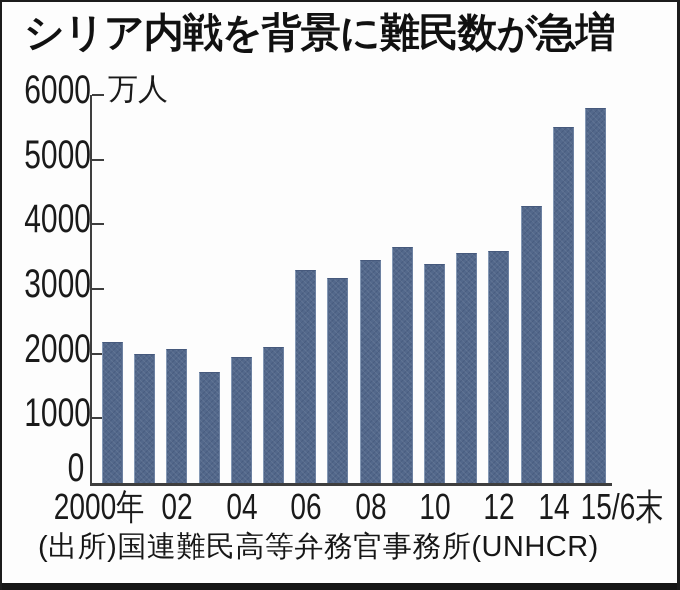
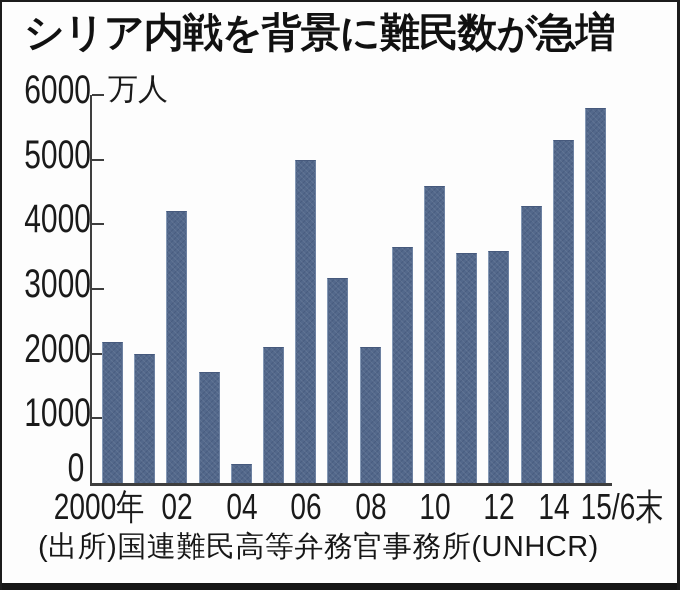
02: 2100 -> 4200
04: 2000 -> 300
06: 3300 -> 5000
08: 3400 -> 2100
10: 3400 -> 4600
14: 5500 -> 5300
